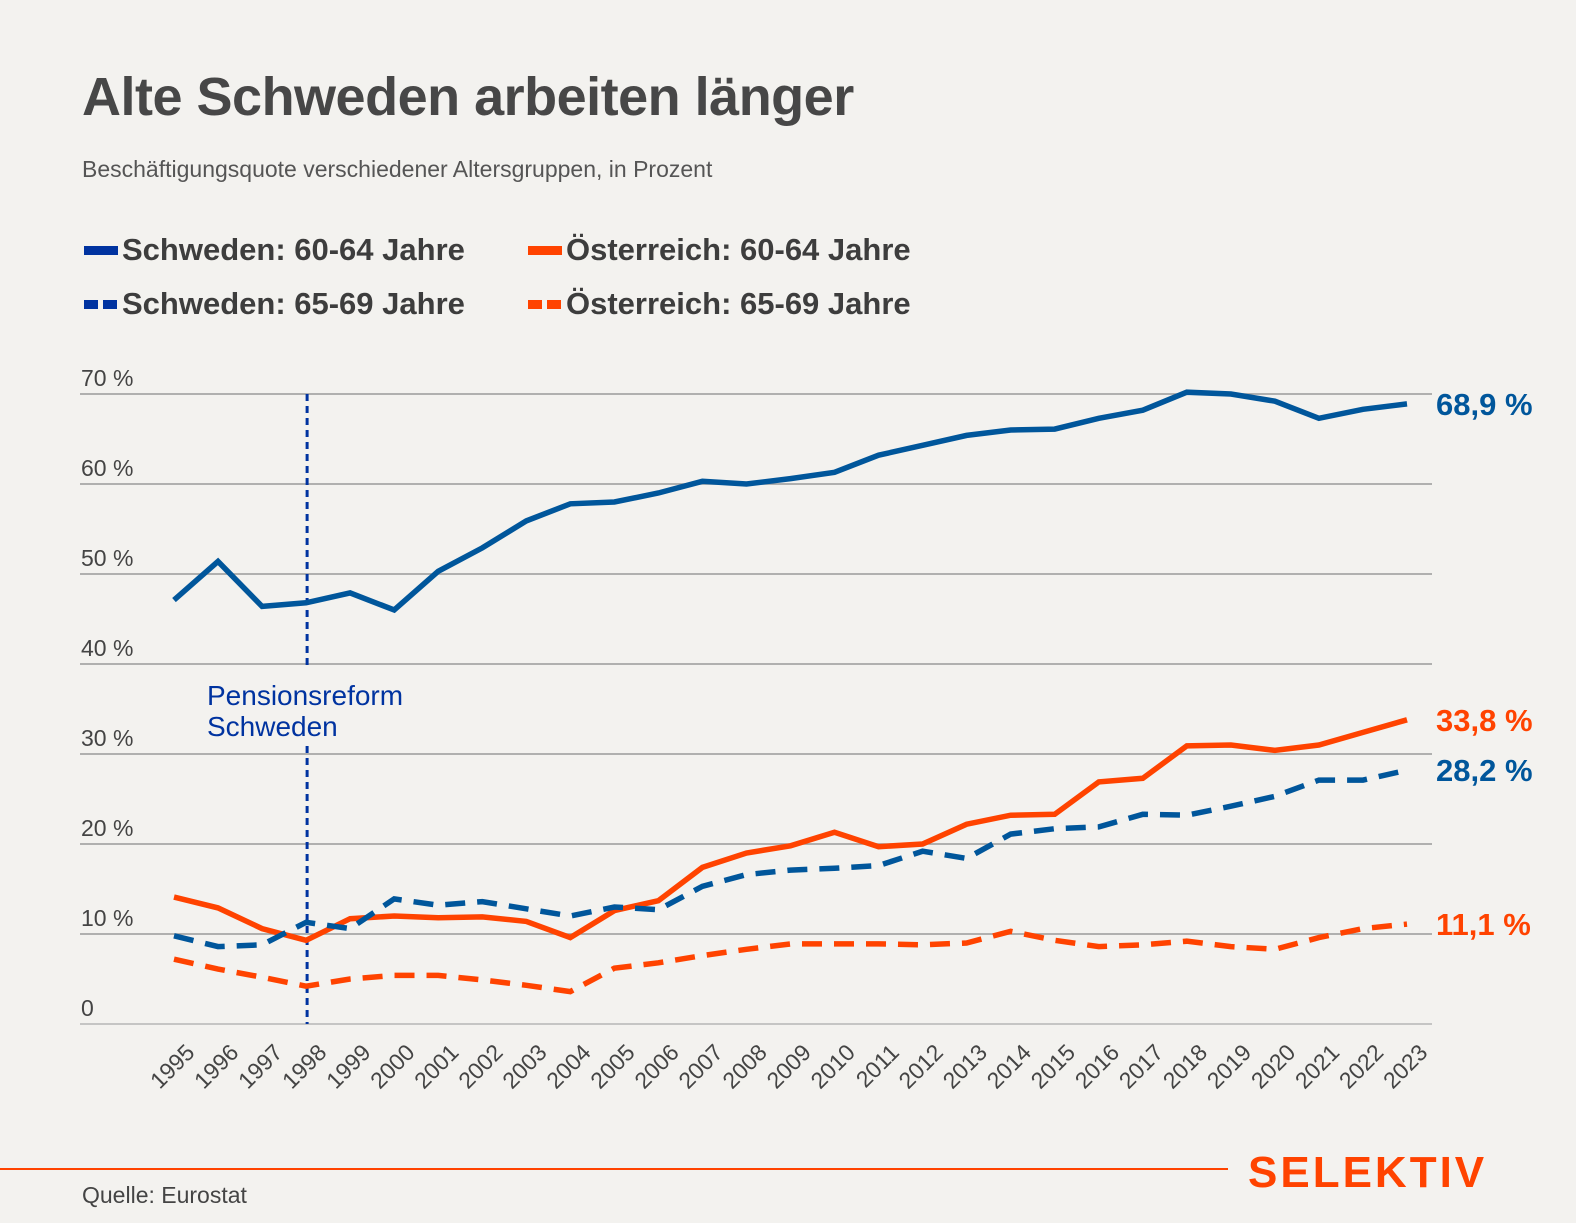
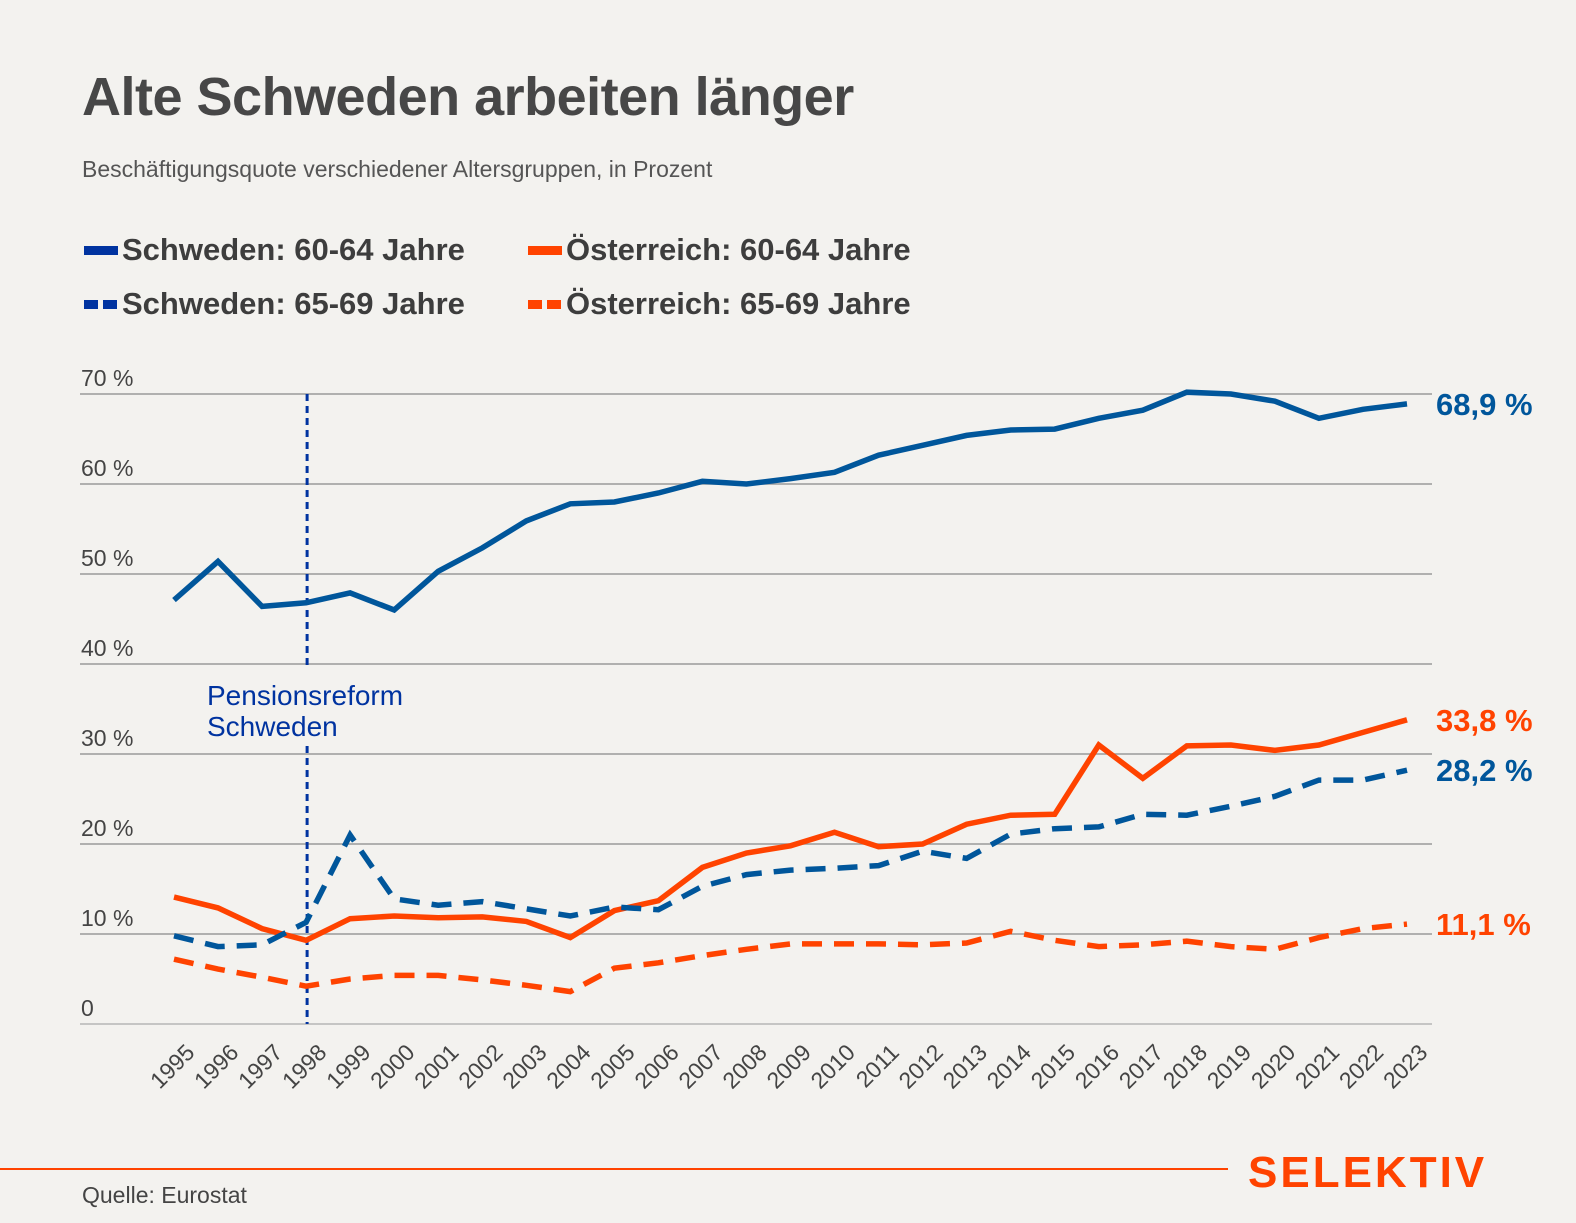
Schweden: 65-69 Jahre/1999: 11% -> 21%
Österreich: 60-64 Jahre/2016: 27% -> 31%
